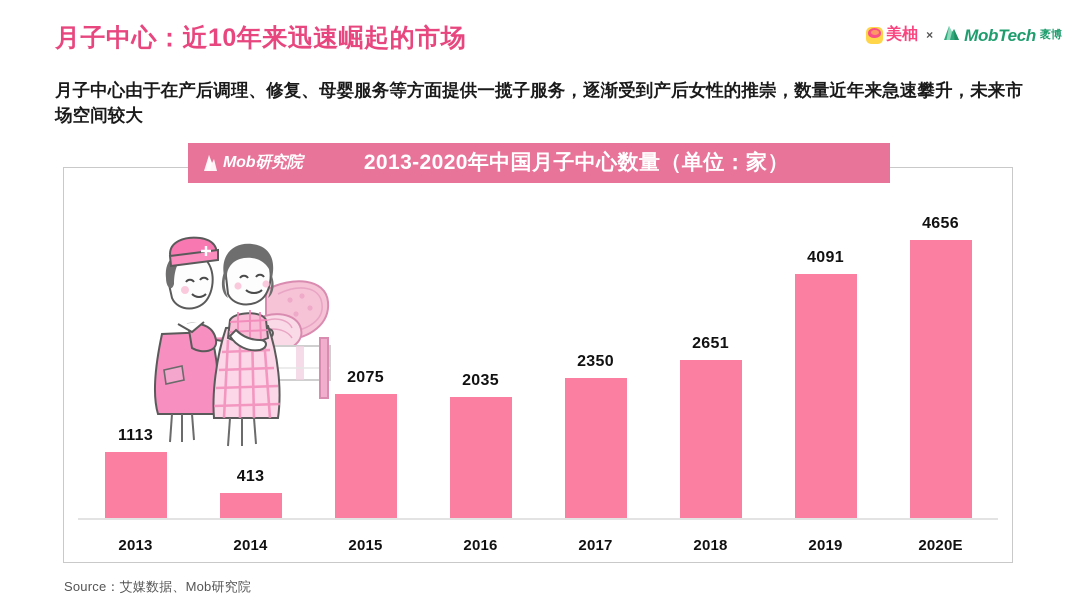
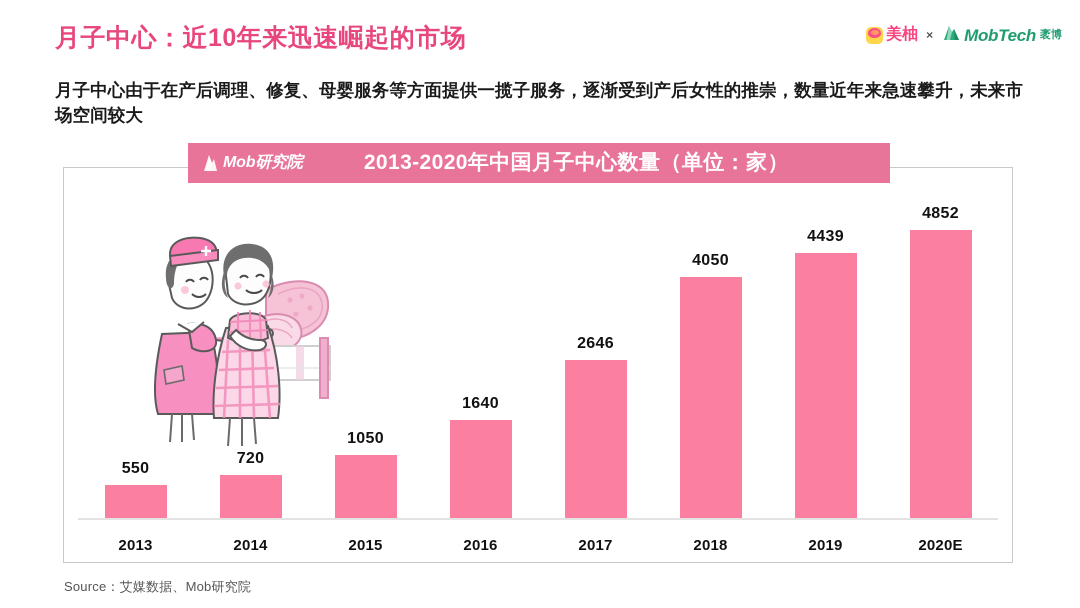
2013: 1113 -> 550
2014: 413 -> 720
2015: 2075 -> 1050
2016: 2035 -> 1640
2017: 2350 -> 2646
2018: 2651 -> 4050
2019: 4091 -> 4439
2020E: 4656 -> 4852
